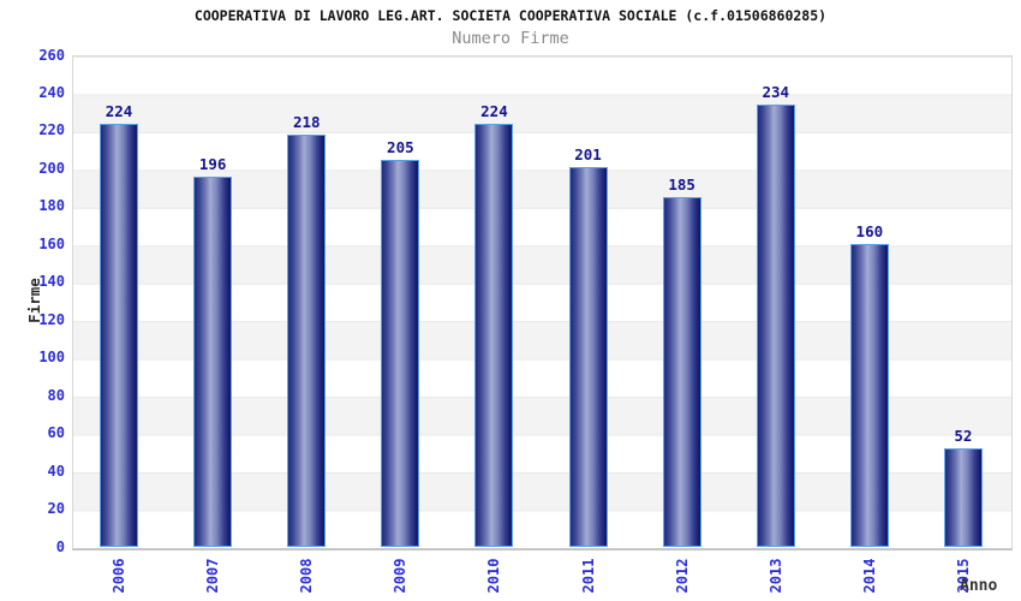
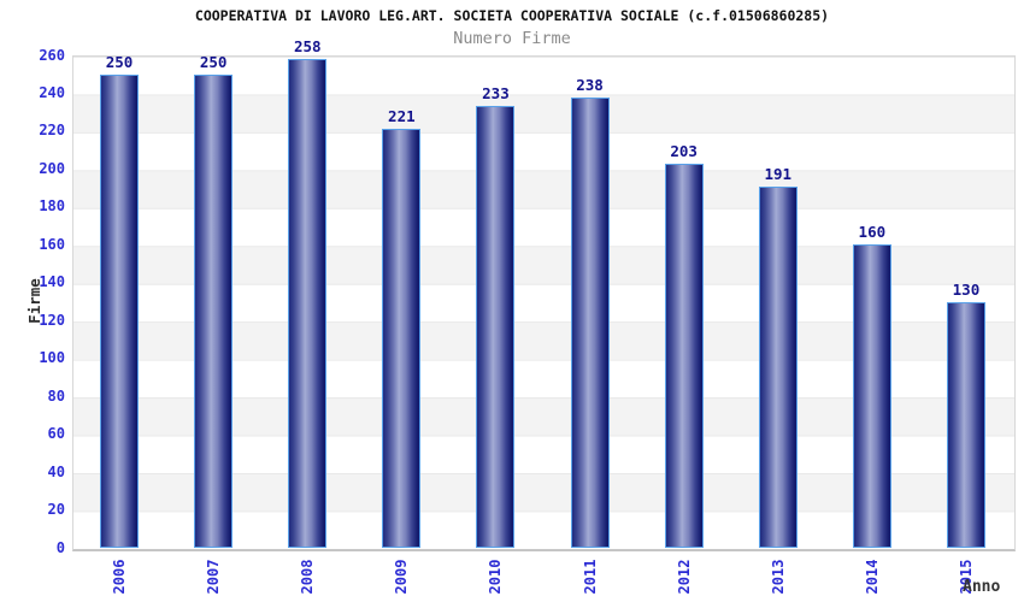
2006: 224 -> 250
2007: 196 -> 250
2008: 218 -> 258
2009: 205 -> 221
2010: 224 -> 233
2011: 201 -> 238
2012: 185 -> 203
2013: 234 -> 191
2015: 52 -> 130
